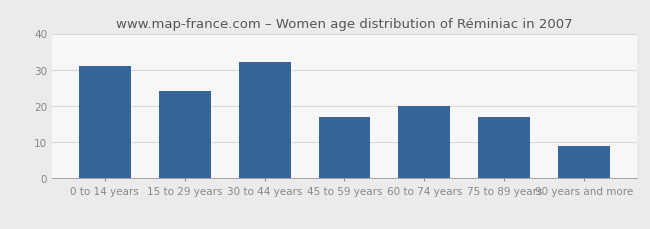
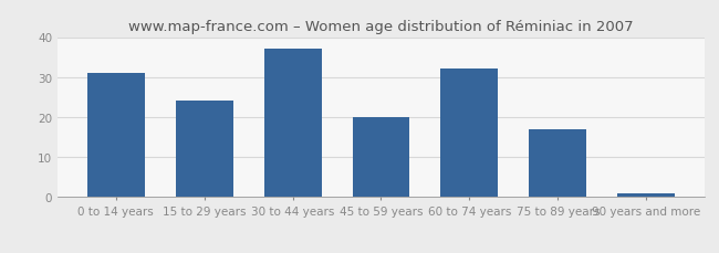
30 to 44 years: 32 -> 37
45 to 59 years: 17 -> 20
60 to 74 years: 20 -> 32
90 years and more: 9 -> 1
